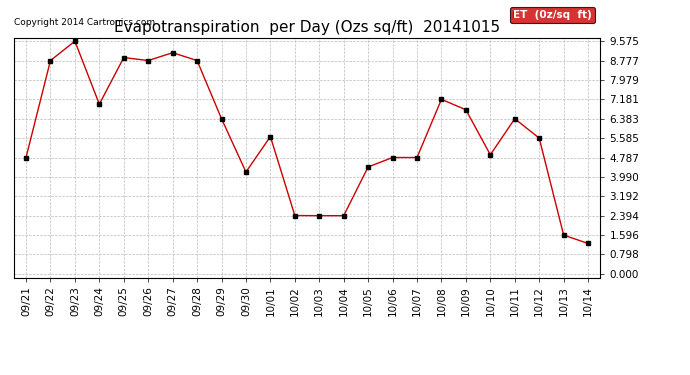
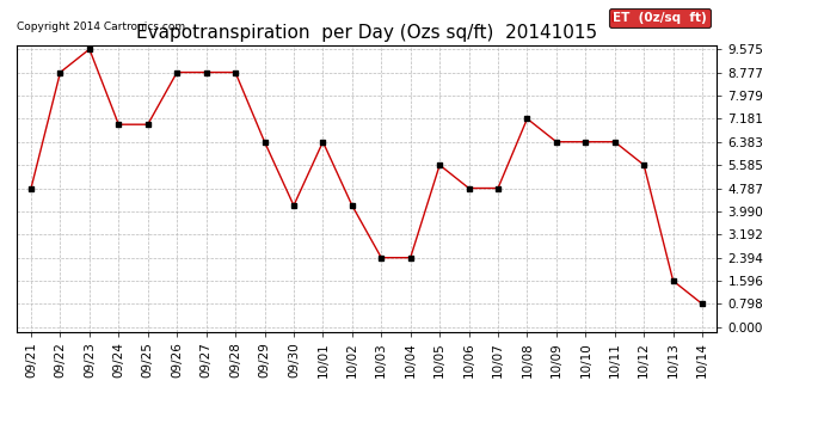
09/25: 8.90 -> 6.98
09/27: 9.10 -> 8.78
10/01: 5.65 -> 6.38
10/02: 2.40 -> 4.19
10/05: 4.40 -> 5.58
10/09: 6.75 -> 6.38
10/10: 4.90 -> 6.38
10/14: 1.25 -> 0.80
